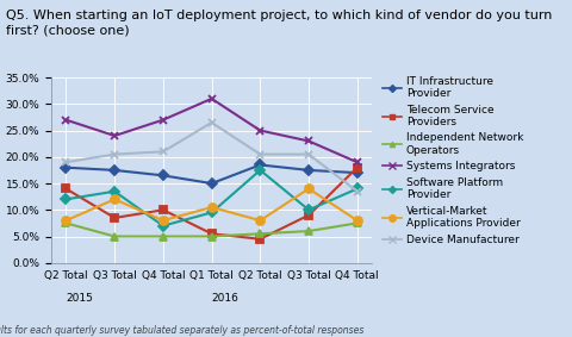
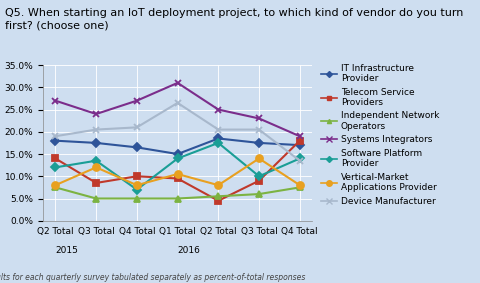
Telecom Service Providers/Q1 Total: 5.5% -> 9.5%
Software Platform Provider/Q1 Total: 9.5% -> 14.0%
